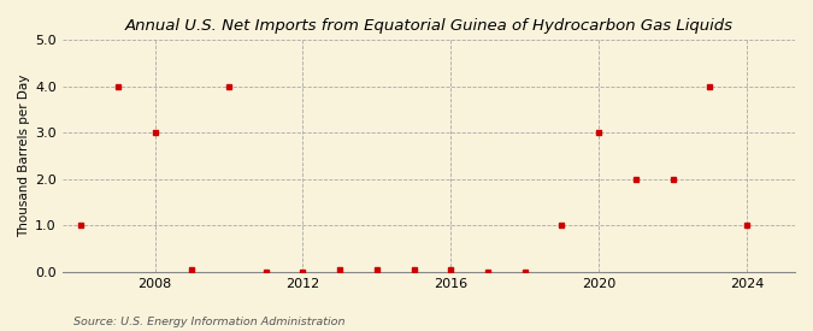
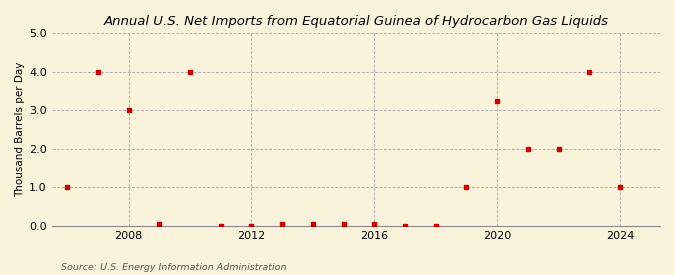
2020: 3.00 -> 3.25
